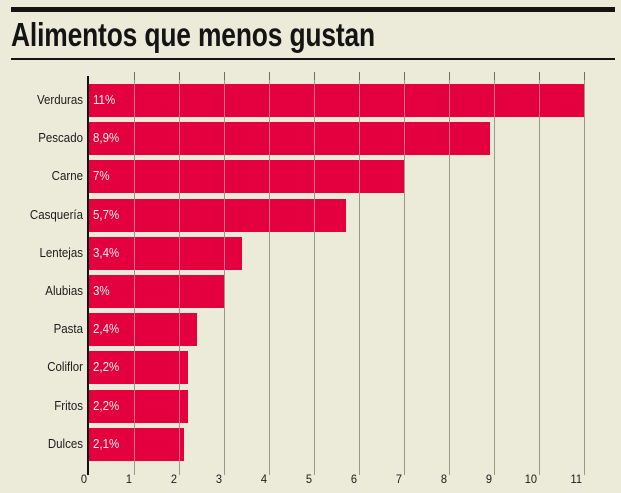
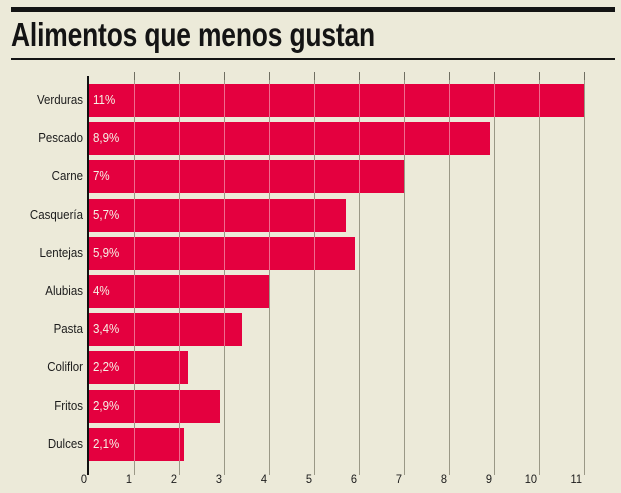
Lentejas: 3,4% -> 5,9%
Alubias: 3% -> 4%
Pasta: 2,4% -> 3,4%
Fritos: 2,2% -> 2,9%
